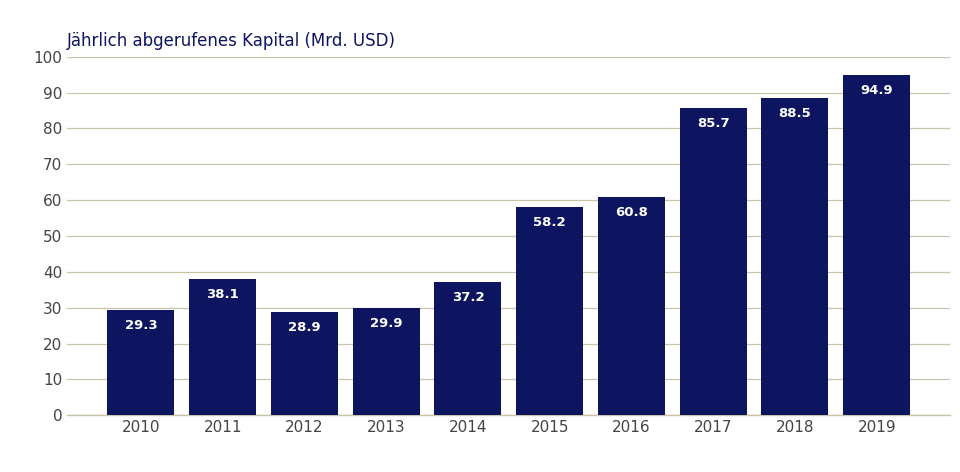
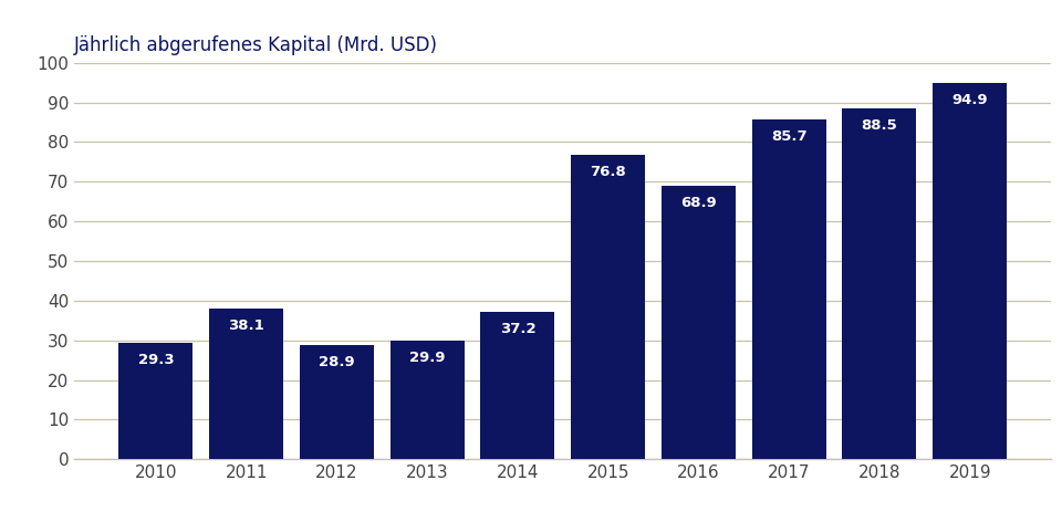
2015: 58.2 -> 76.8
2016: 60.8 -> 68.9
